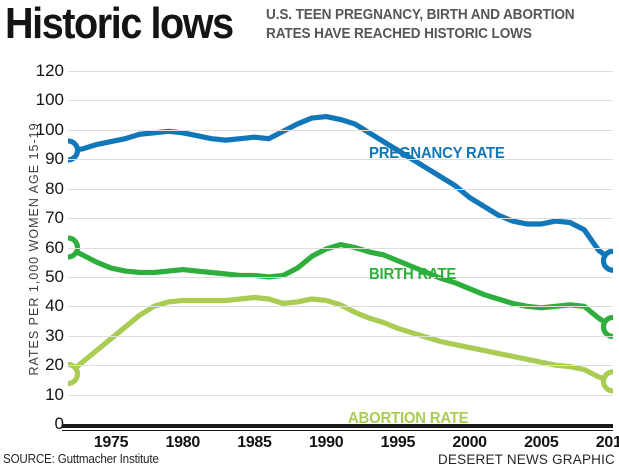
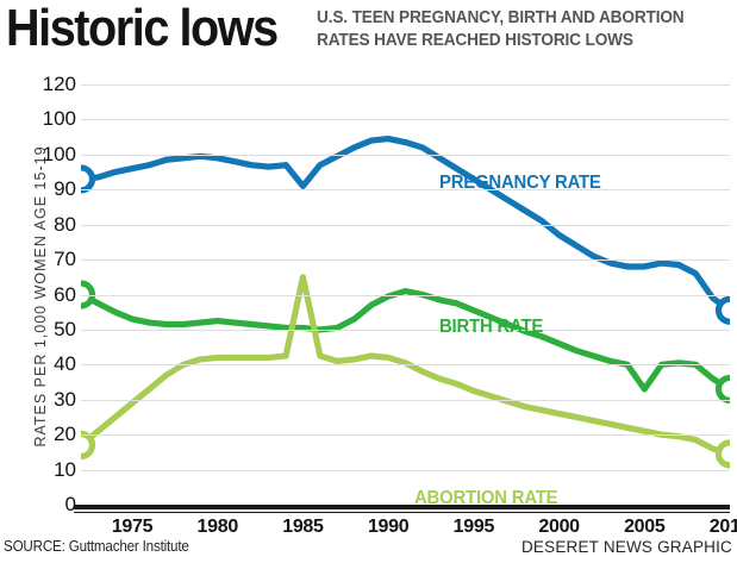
PREGNANCY RATE/1985: 98 -> 91
ABORTION RATE/1985: 43 -> 65
BIRTH RATE/2005: 40 -> 33
